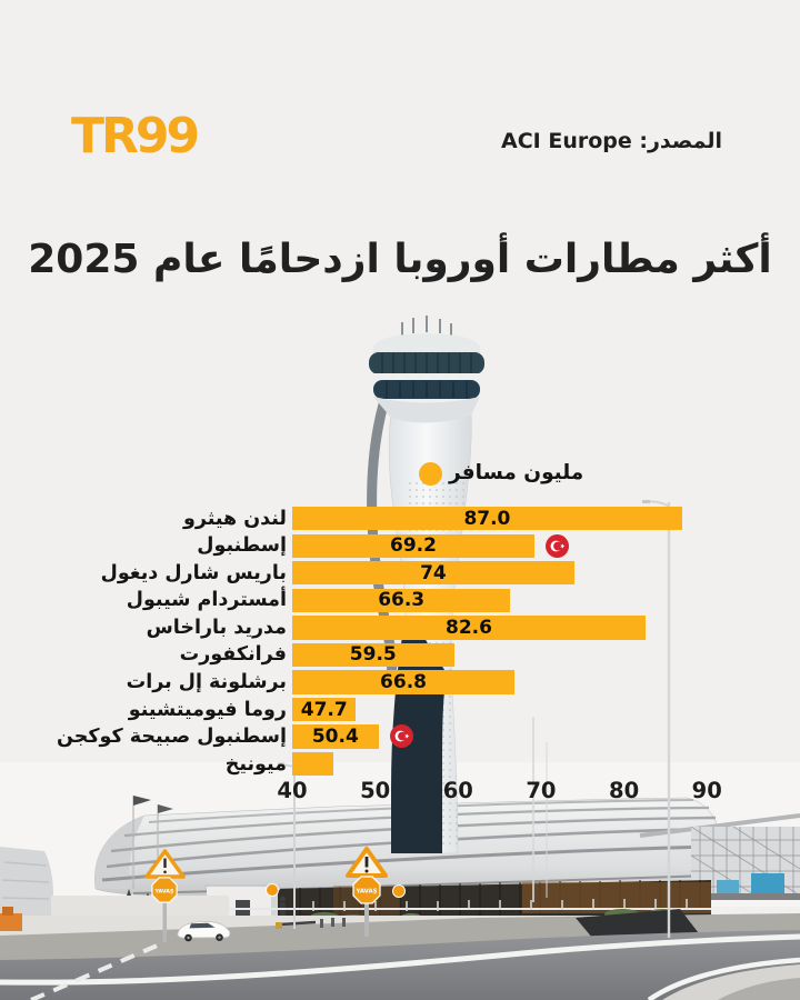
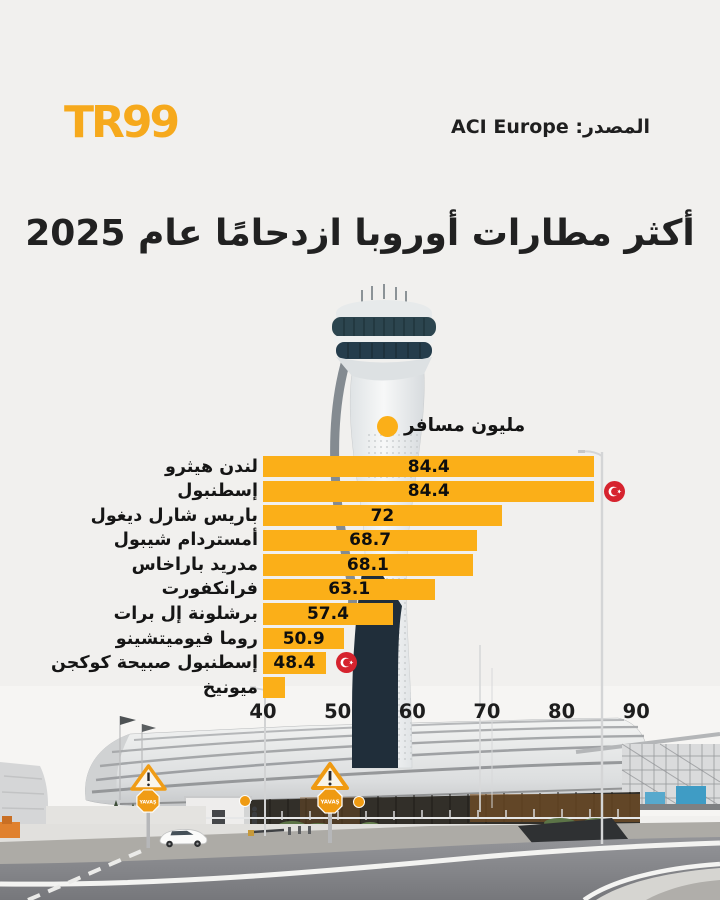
لندن هيثرو: 87.0 -> 84.4
إسطنبول: 69.2 -> 84.4
باريس شارل ديغول: 74 -> 72
أمستردام شيبول: 66.3 -> 68.7
مدريد باراخاس: 82.6 -> 68.1
فرانكفورت: 59.5 -> 63.1
برشلونة إل برات: 66.8 -> 57.4
روما فيوميتشينو: 47.7 -> 50.9
إسطنبول صبيحة كوكجن: 50.4 -> 48.4
ميونيخ: 45 -> 43
